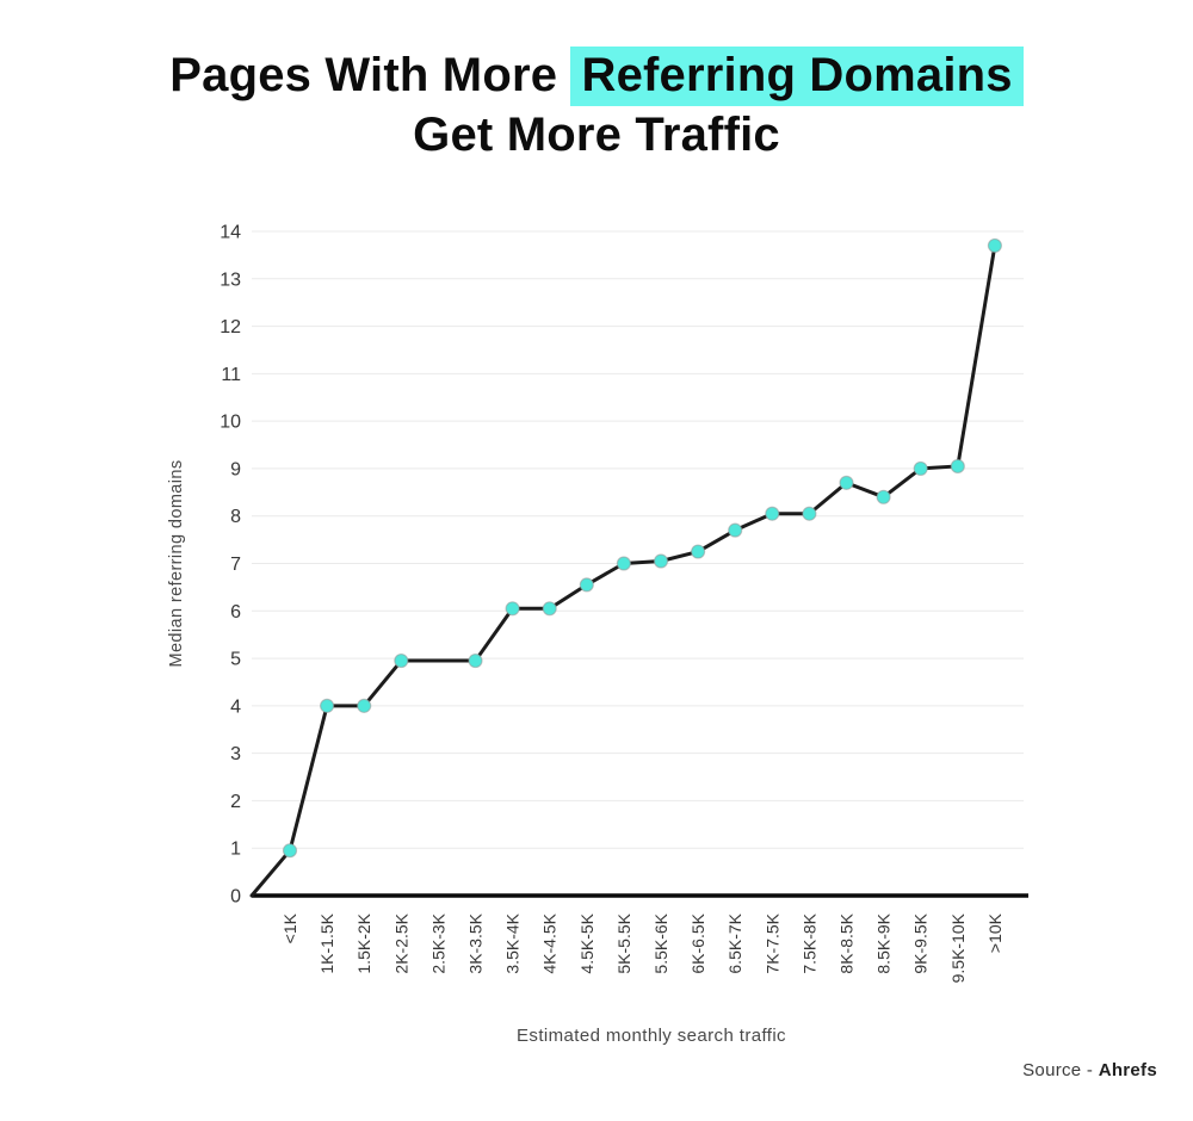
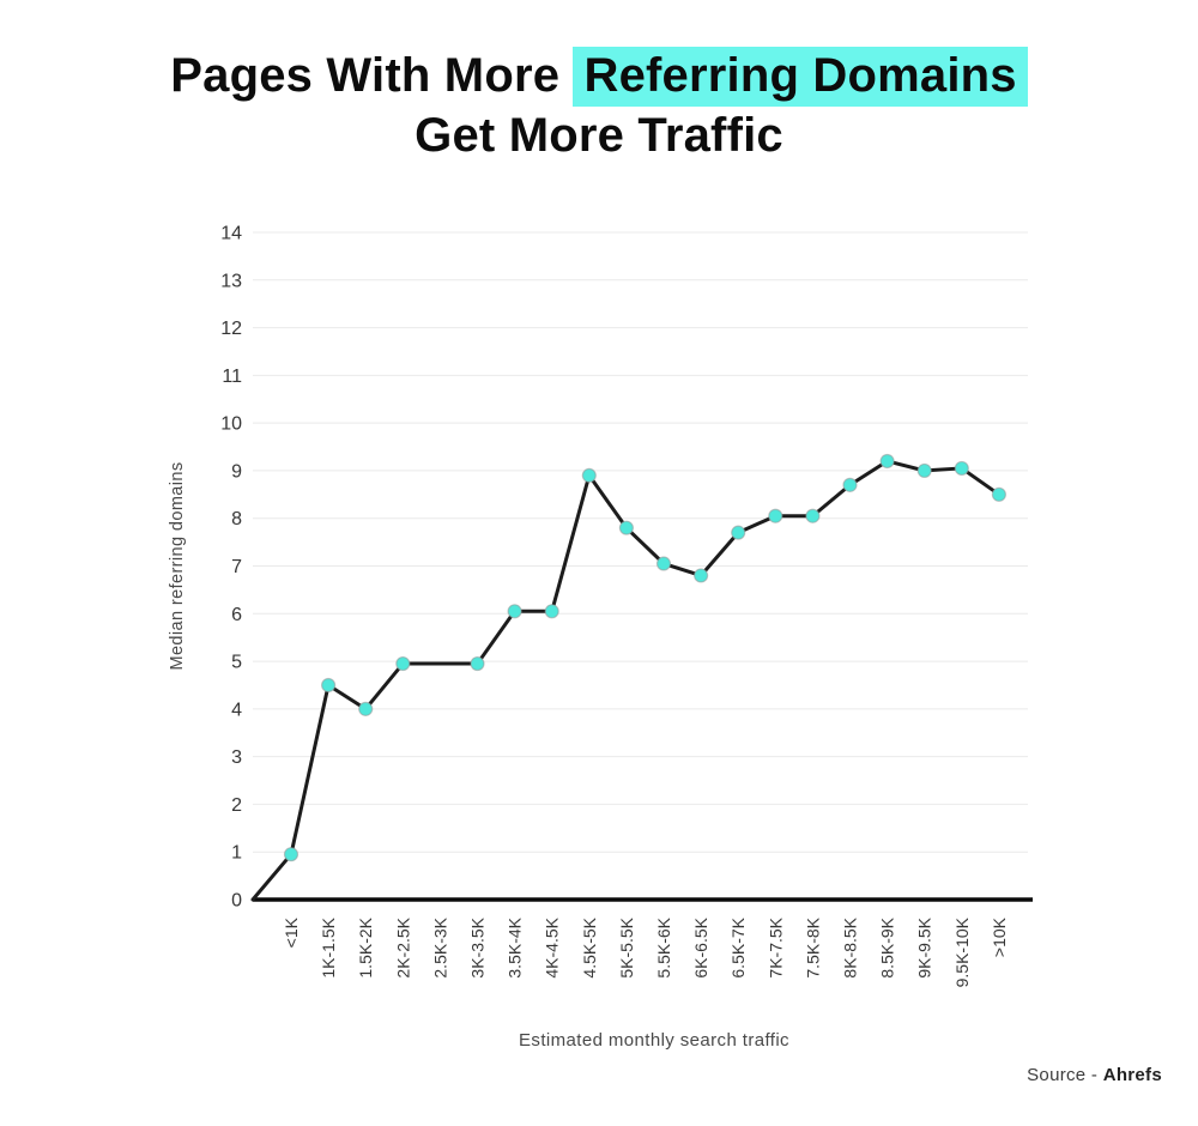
1K-1.5K: 4.0 -> 4.5
4.5K-5K: 6.5 -> 8.9
5K-5.5K: 7.0 -> 7.8
6K-6.5K: 7.2 -> 6.8
8.5K-9K: 8.4 -> 9.2
>10K: 13.7 -> 8.5
